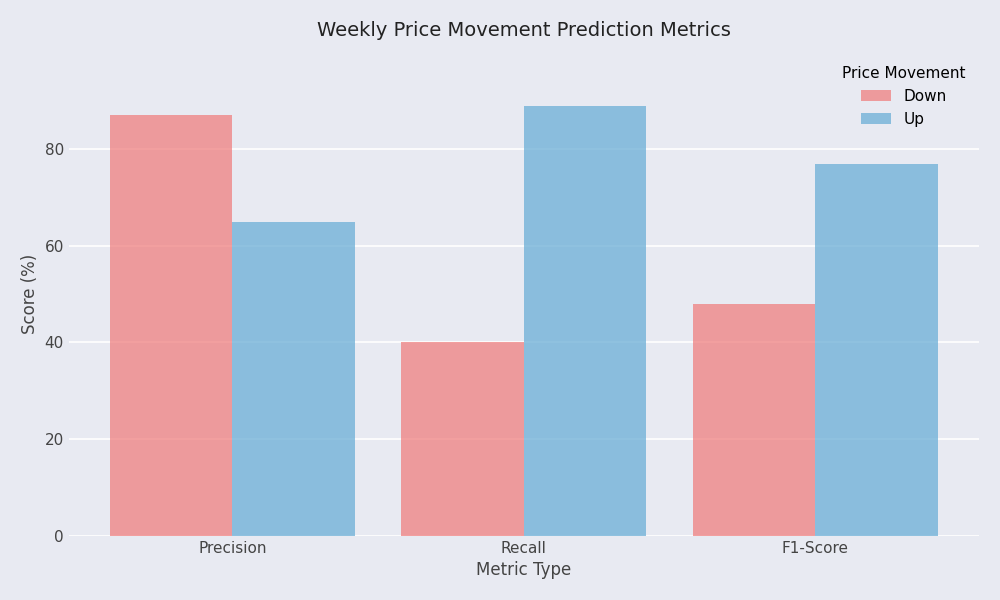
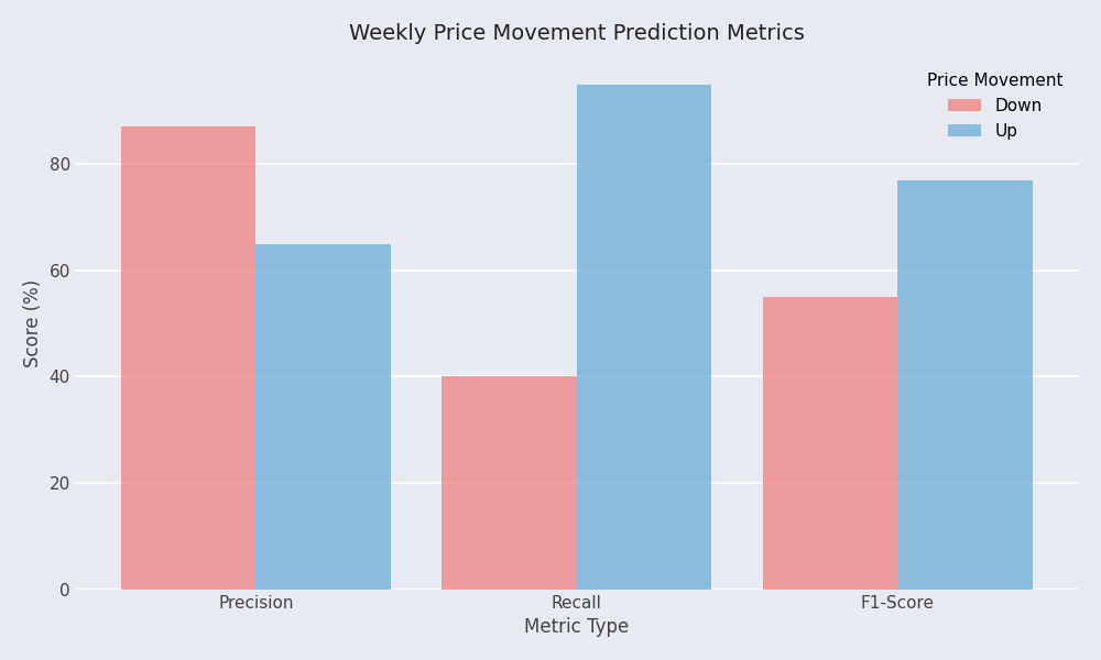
Up/Recall: 89 -> 95
Down/F1-Score: 48 -> 55
